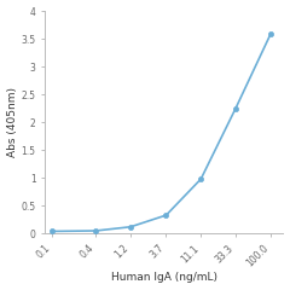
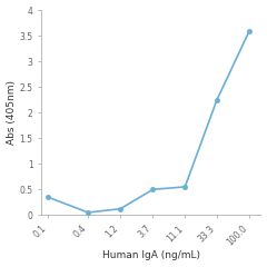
0.1: 0.04 -> 0.35
3.7: 0.33 -> 0.50
11.1: 0.98 -> 0.55
